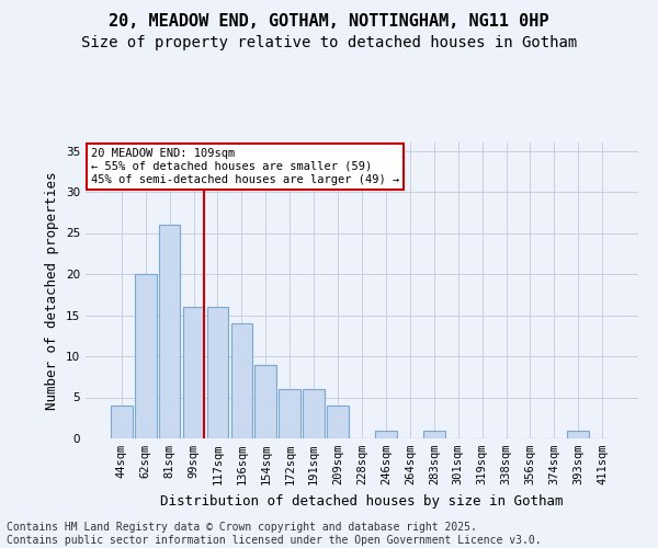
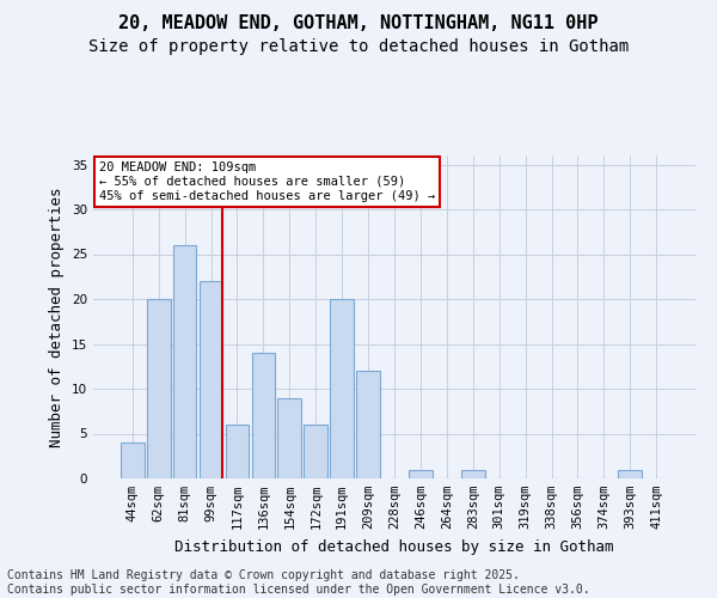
99sqm: 16 -> 22
117sqm: 16 -> 6
191sqm: 6 -> 20
209sqm: 4 -> 12
